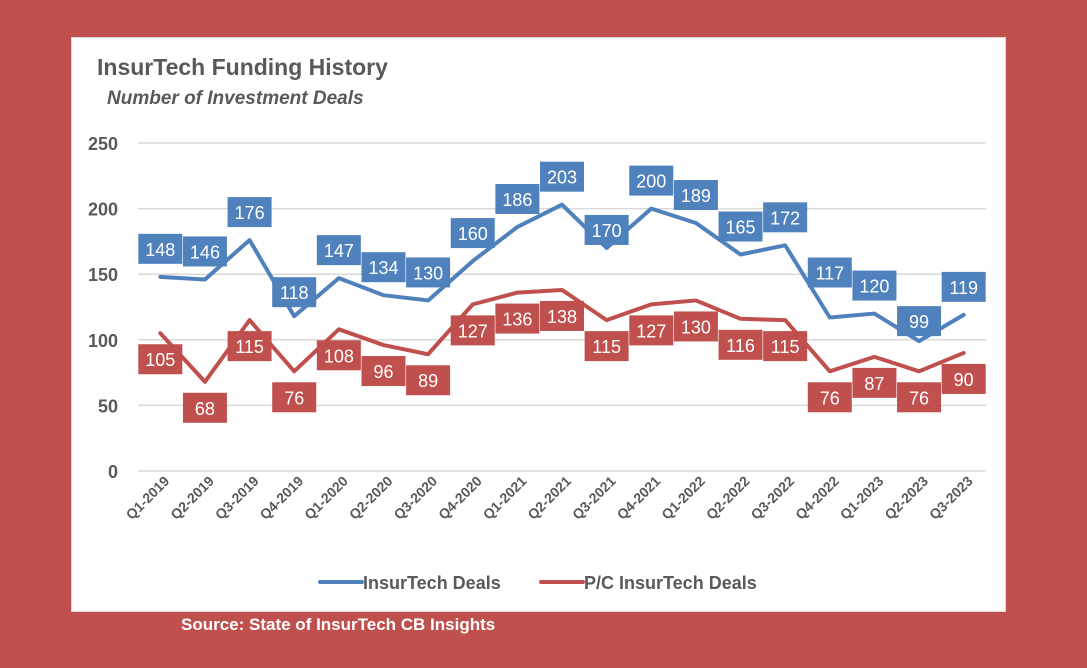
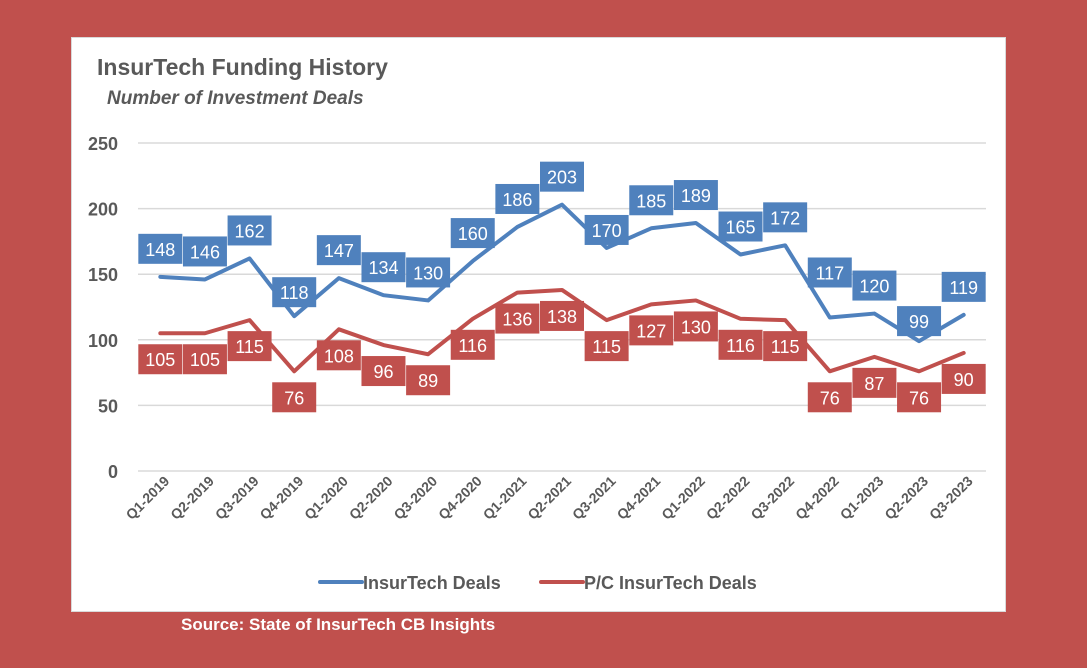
P/C InsurTech Deals/Q2-2019: 68 -> 105
InsurTech Deals/Q3-2019: 176 -> 162
P/C InsurTech Deals/Q4-2020: 127 -> 116
InsurTech Deals/Q4-2021: 200 -> 185
